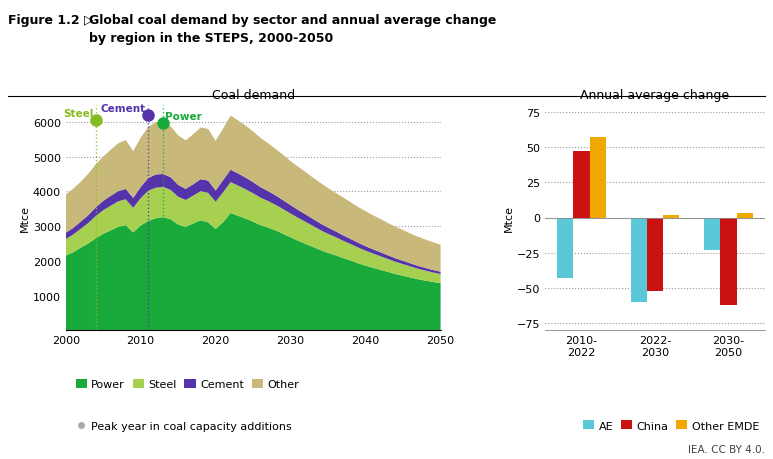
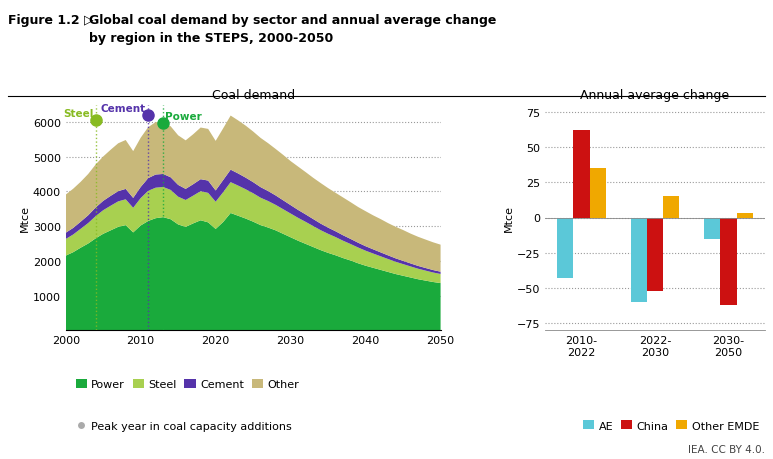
Annual average change/China/2010- 2022: 47 -> 62
Annual average change/Other EMDE/2010- 2022: 57 -> 35
Annual average change/Other EMDE/2022- 2030: 2 -> 15
Annual average change/AE/2030- 2050: -23 -> -15
